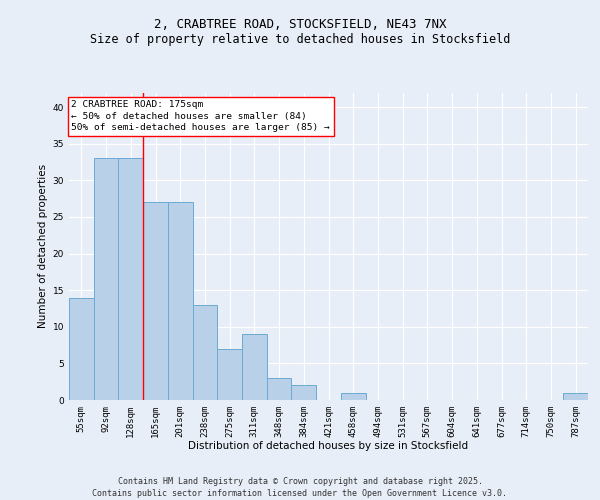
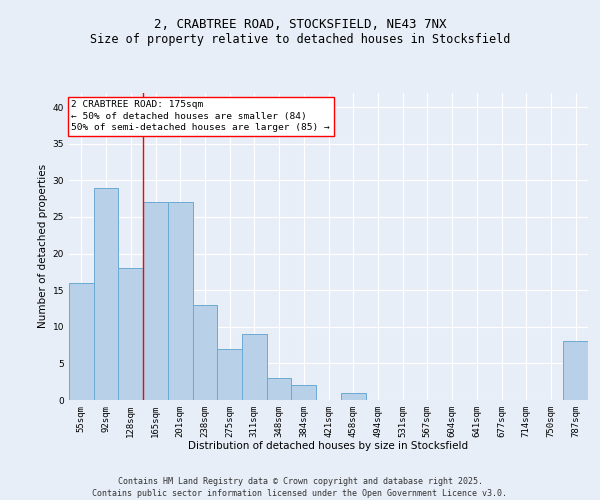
55sqm: 14 -> 16
92sqm: 33 -> 29
128sqm: 33 -> 18
787sqm: 1 -> 8
